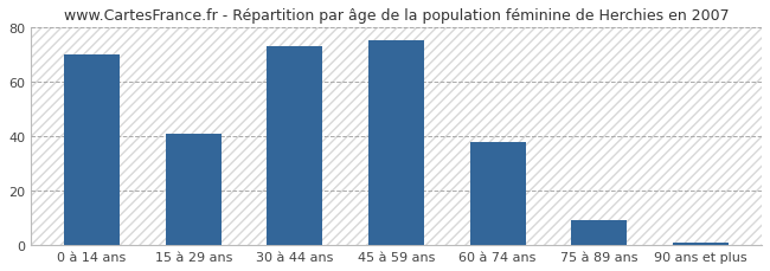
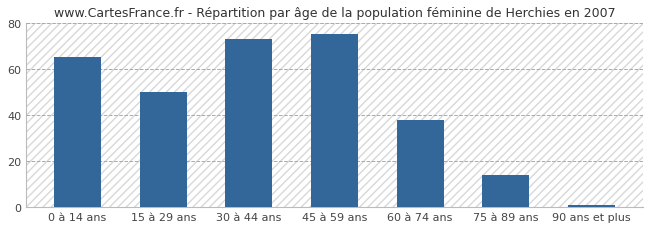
0 à 14 ans: 70 -> 65
15 à 29 ans: 41 -> 50
75 à 89 ans: 9 -> 14
